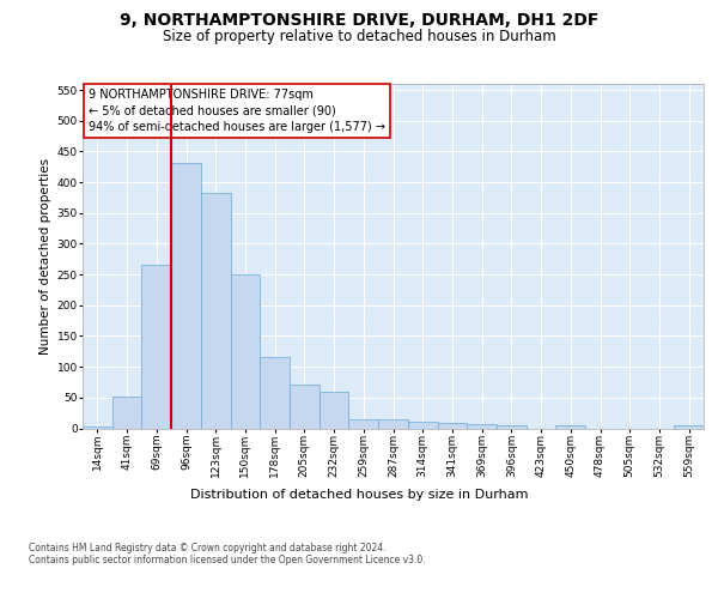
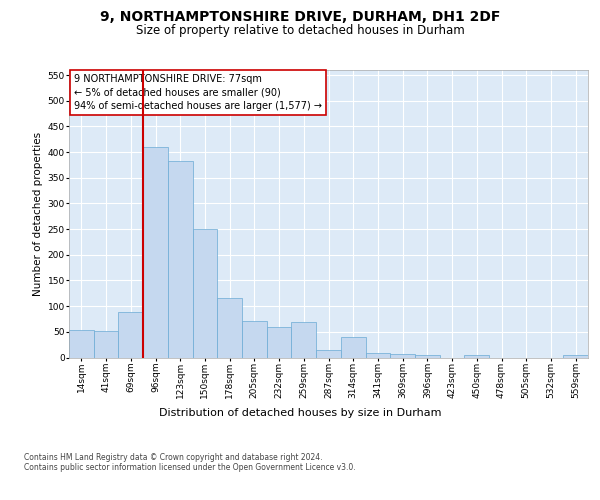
14sqm: 3 -> 54
69sqm: 265 -> 88
96sqm: 432 -> 410
259sqm: 15 -> 70
314sqm: 11 -> 40
